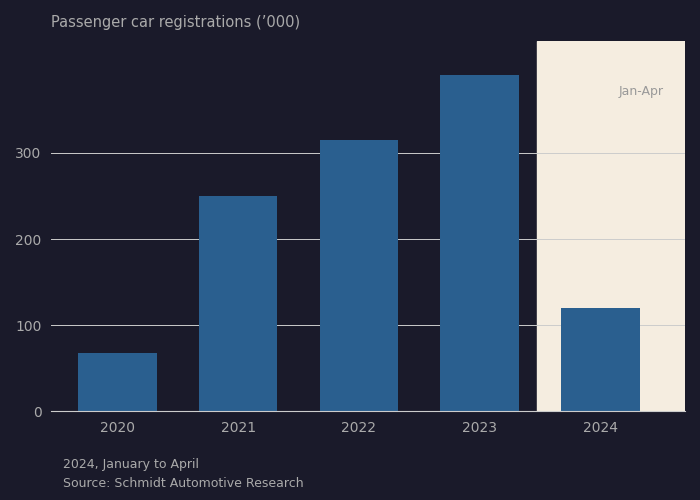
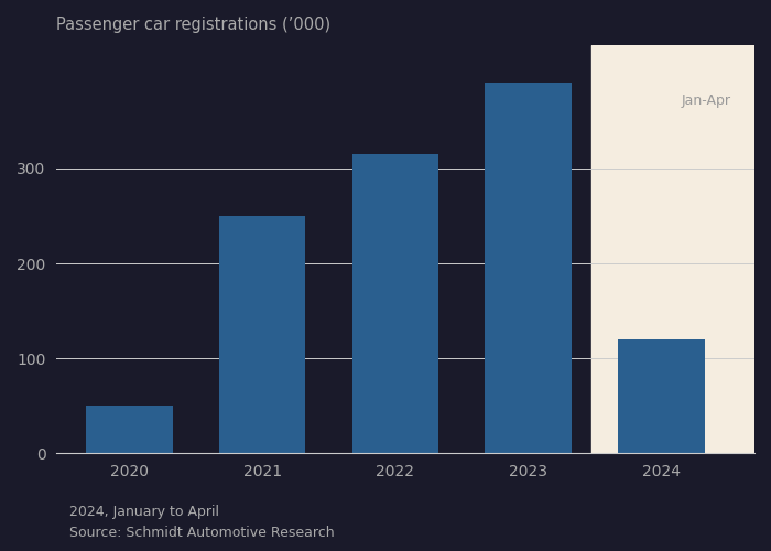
2020: 68 -> 50
